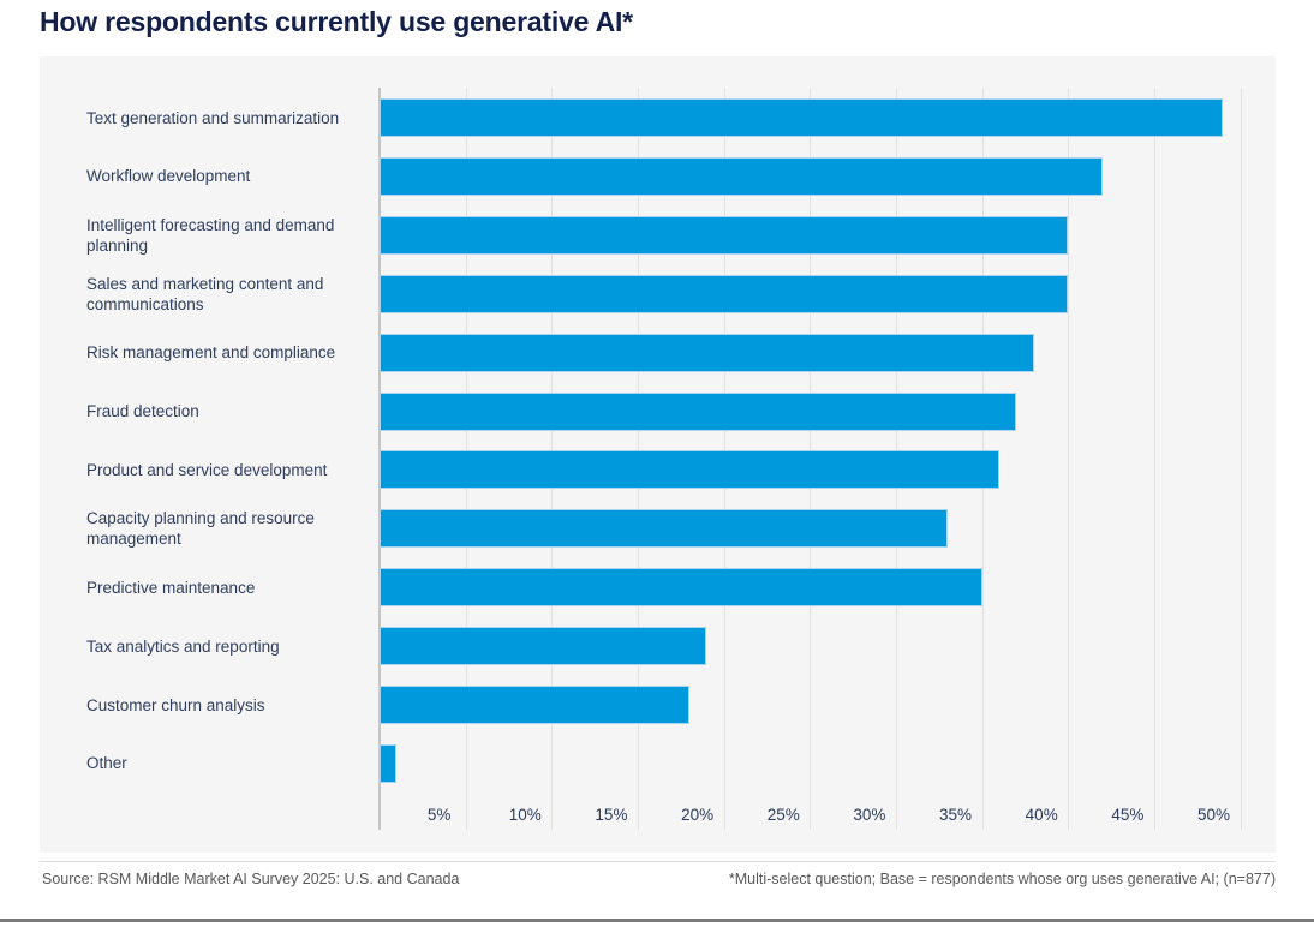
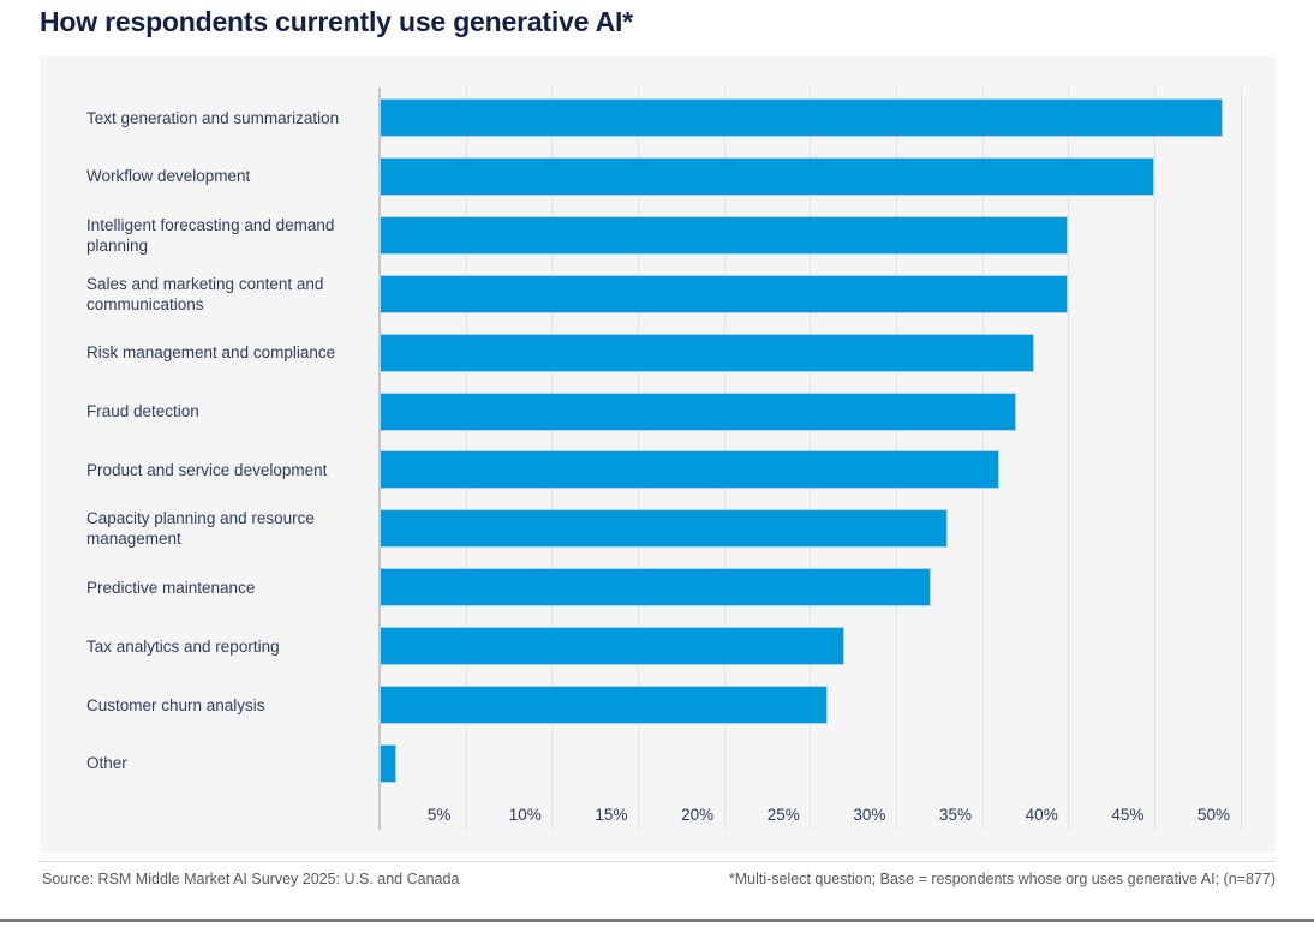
Workflow development: 42% -> 45%
Predictive maintenance: 35% -> 32%
Tax analytics and reporting: 19% -> 27%
Customer churn analysis: 18% -> 26%
